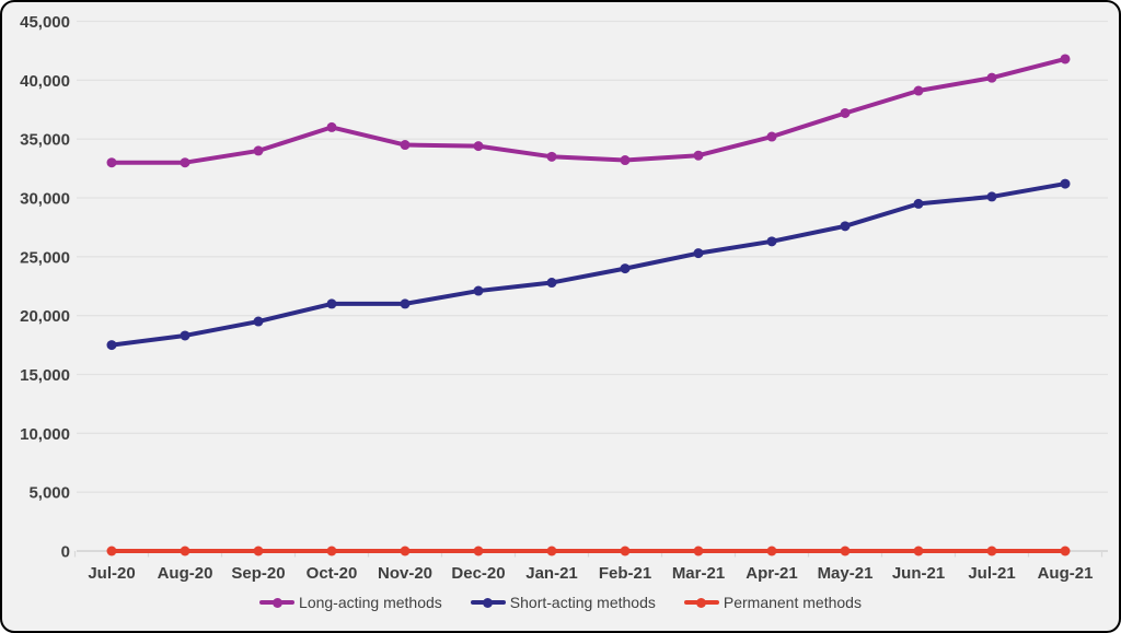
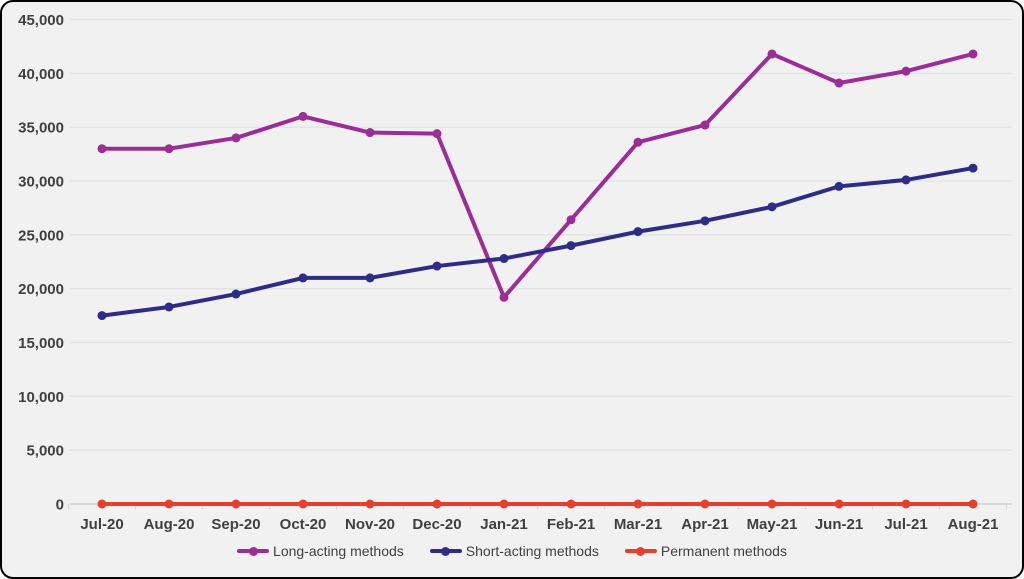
Long-acting methods/Jan-21: 33500 -> 19200
Long-acting methods/Feb-21: 33200 -> 26400
Long-acting methods/May-21: 37200 -> 41800
